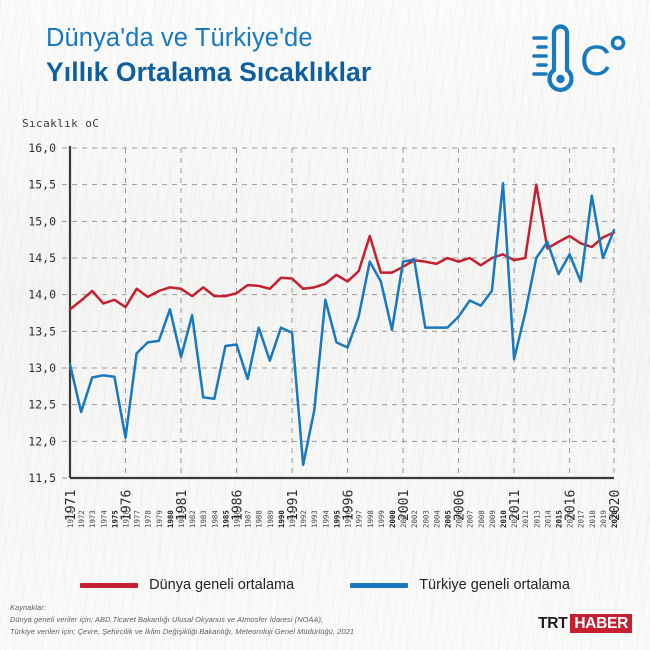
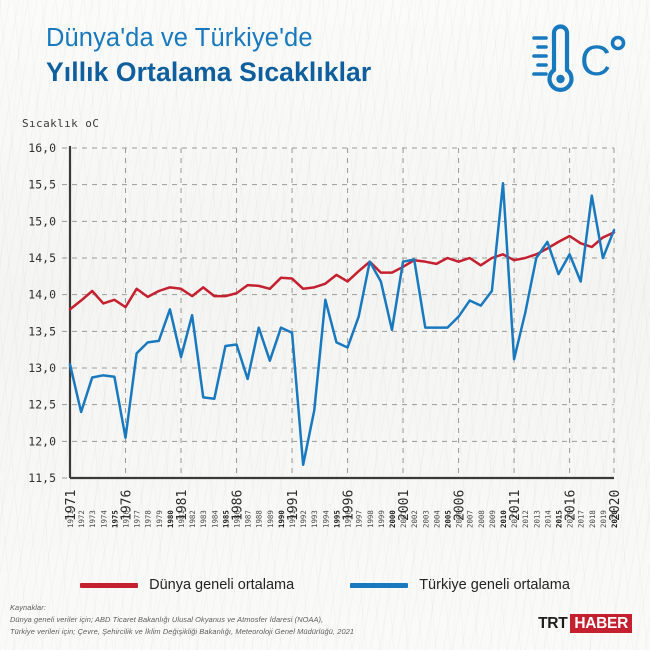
Dünya geneli ortalama/1998: 14,8 -> 14,4
Dünya geneli ortalama/2013: 15,5 -> 14,6
